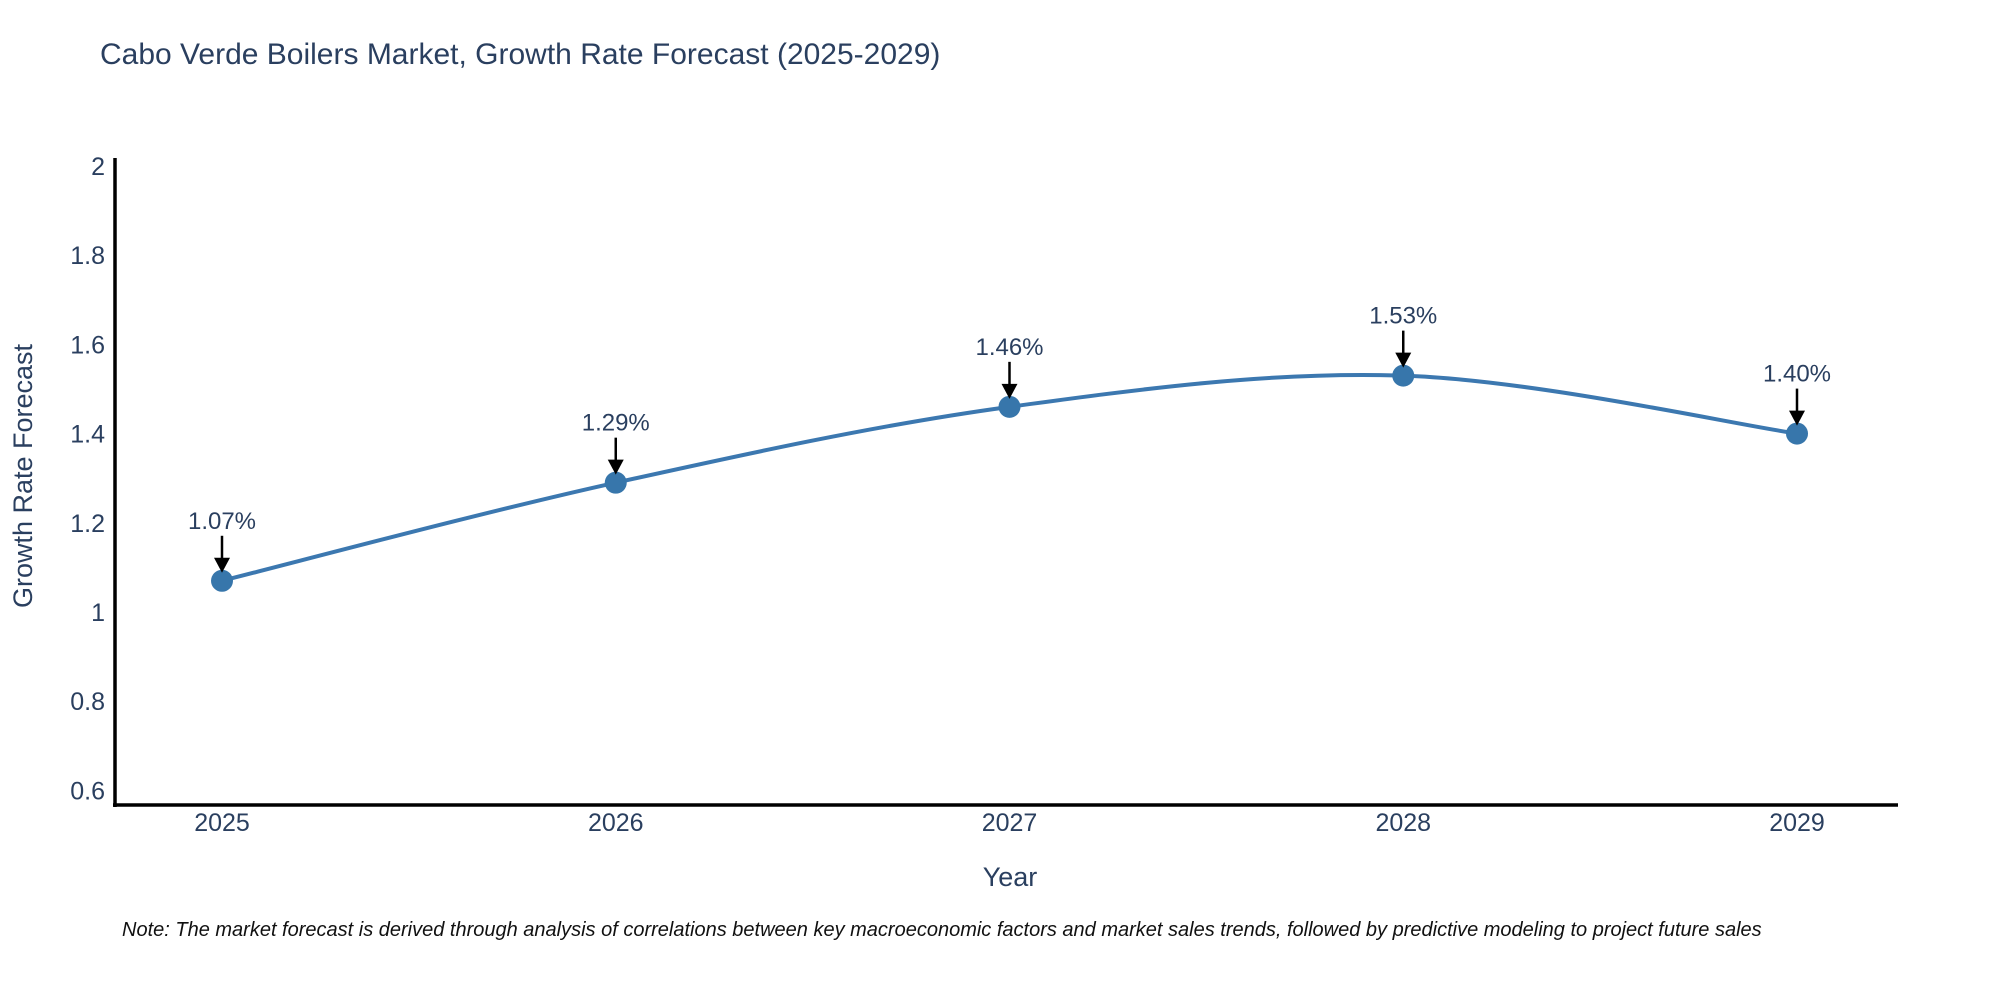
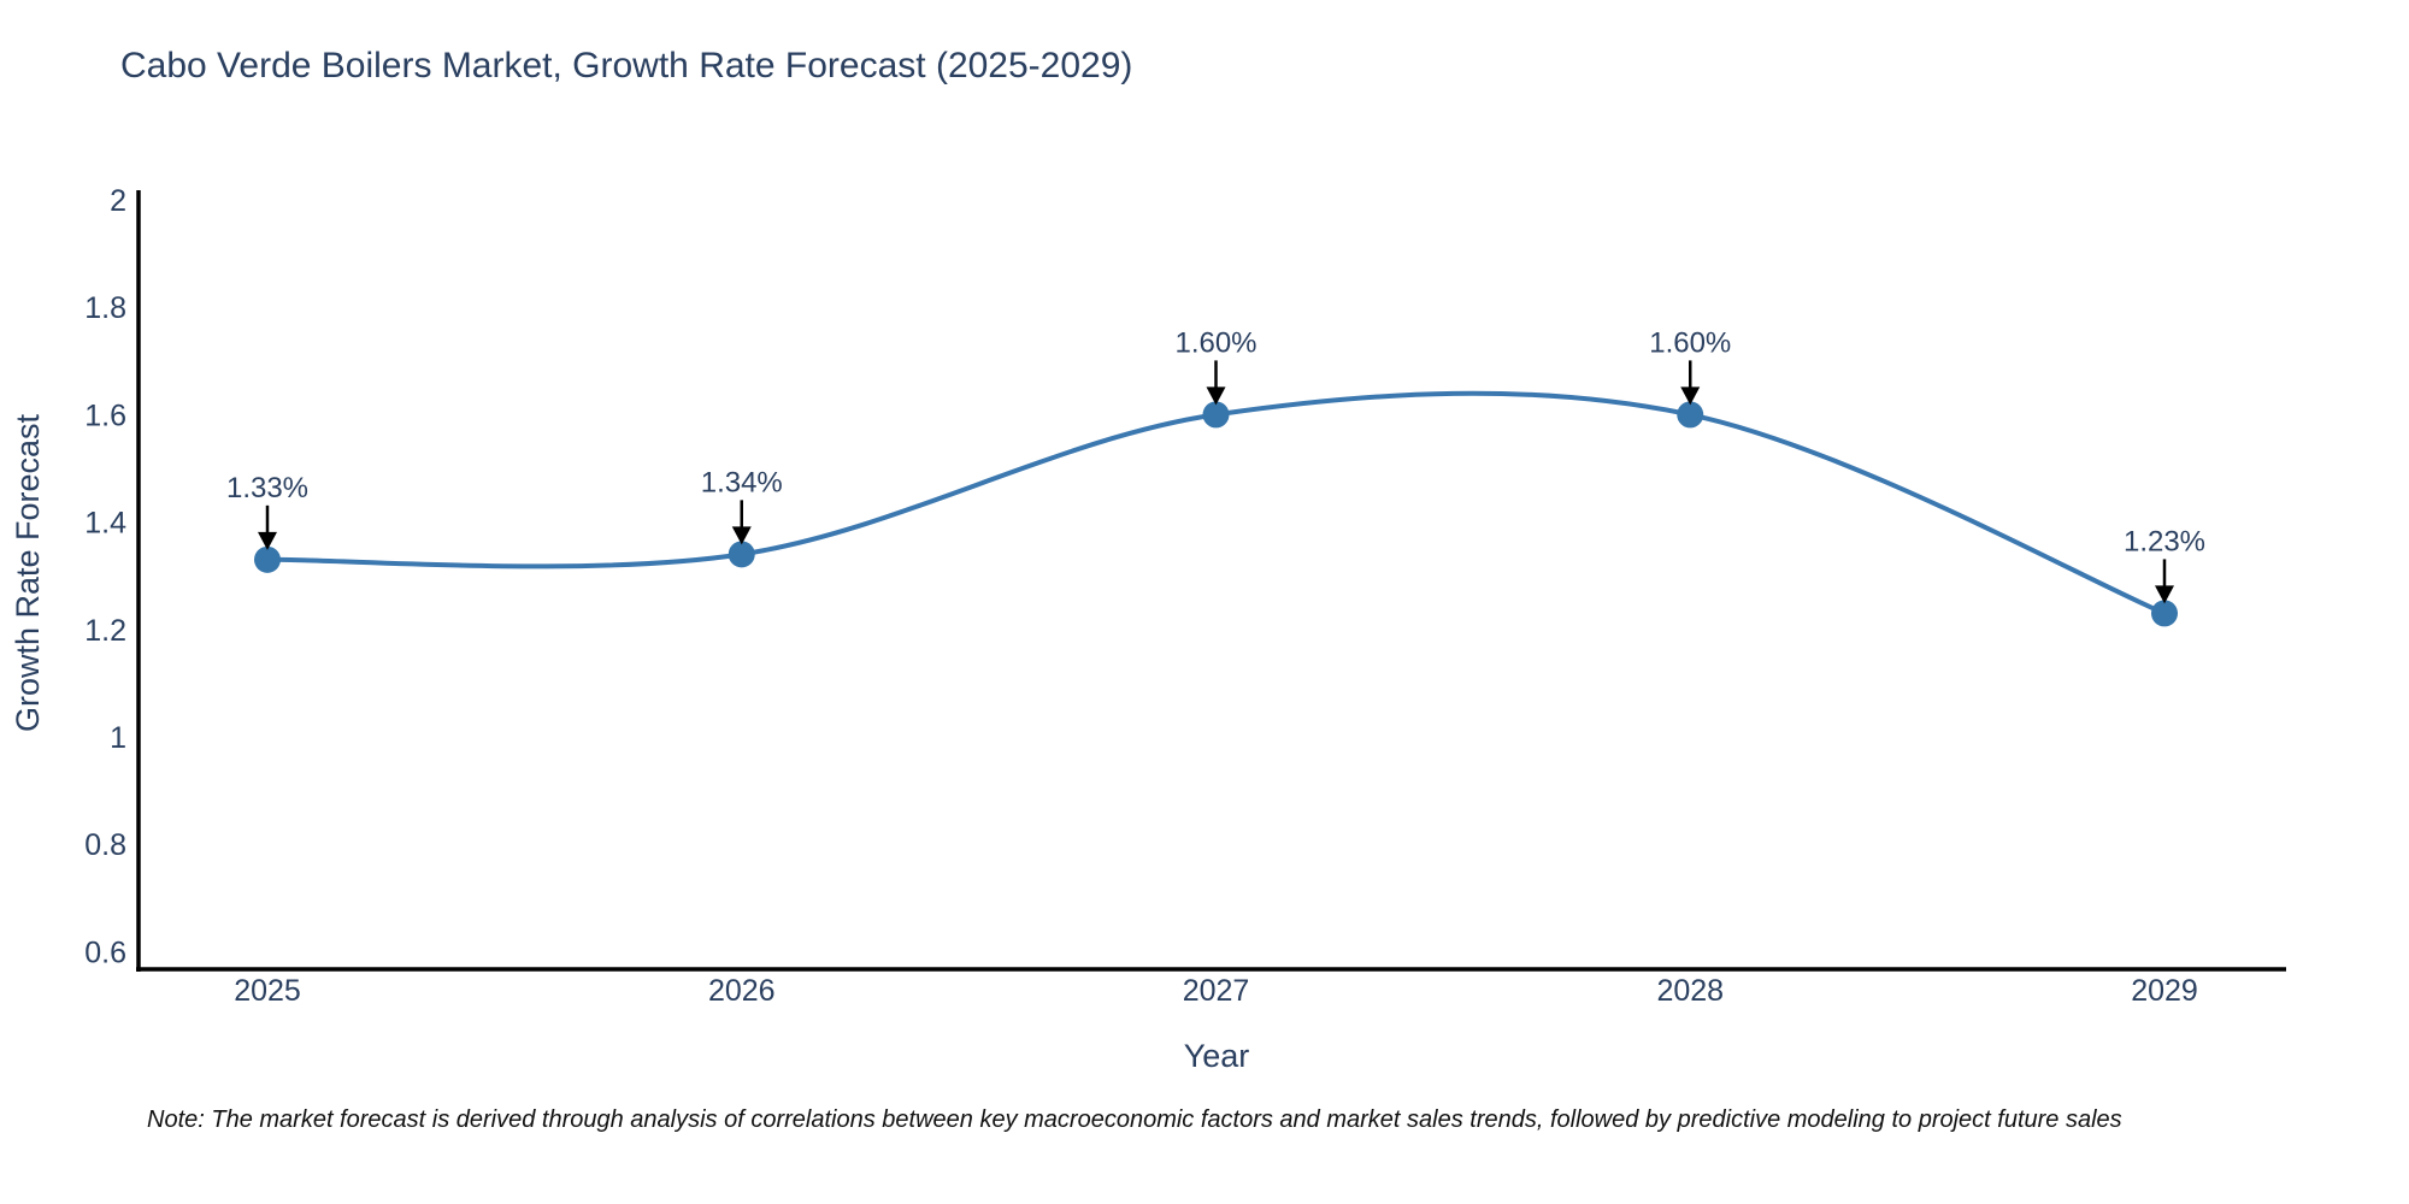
2025: 1.07% -> 1.33%
2026: 1.29% -> 1.34%
2027: 1.46% -> 1.60%
2028: 1.53% -> 1.60%
2029: 1.40% -> 1.23%
